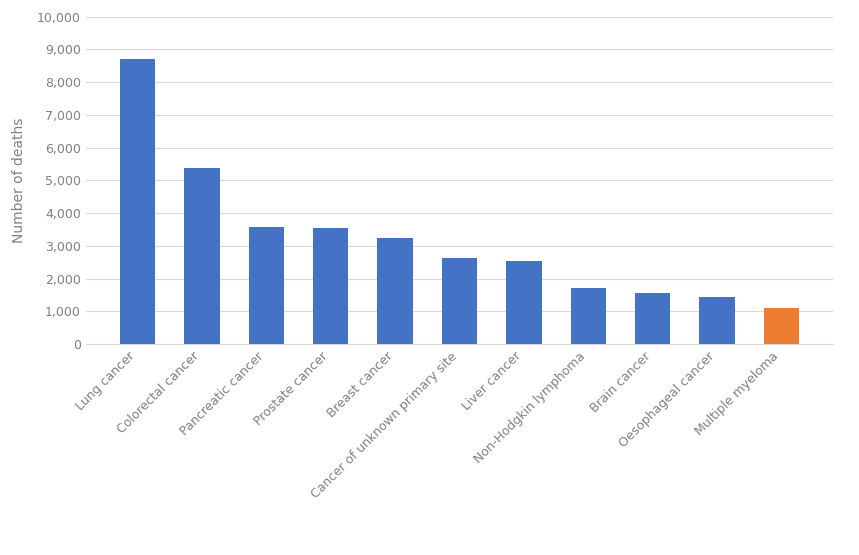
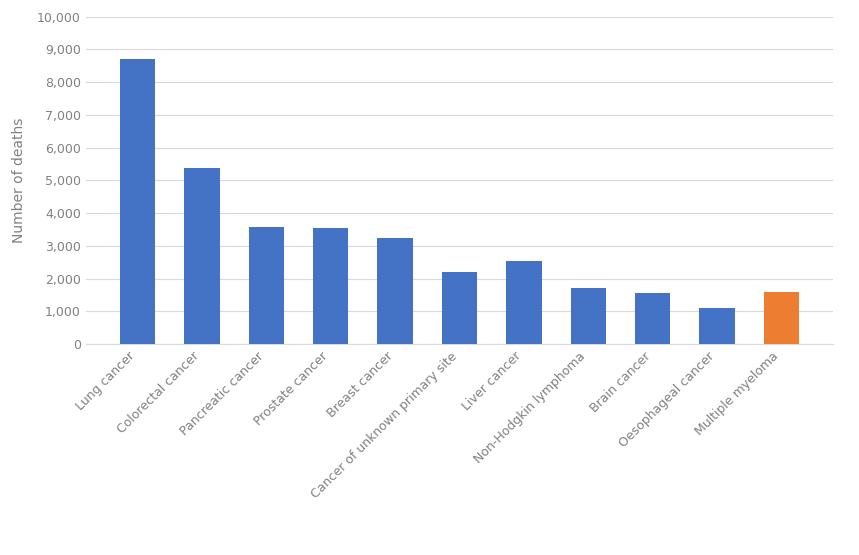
Cancer of unknown primary site: 2,620 -> 2,200
Oesophageal cancer: 1,420 -> 1,100
Multiple myeloma: 1,100 -> 1,600
